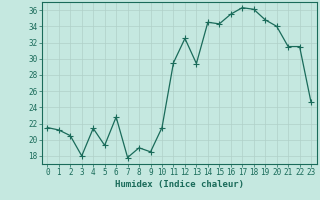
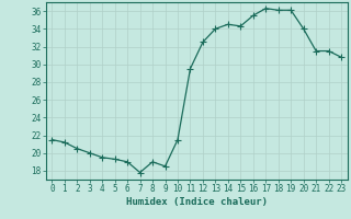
3: 18.0 -> 20.0
4: 21.4 -> 19.5
6: 22.8 -> 19.0
13: 29.4 -> 34.0
19: 34.8 -> 36.1
23: 24.6 -> 30.8
